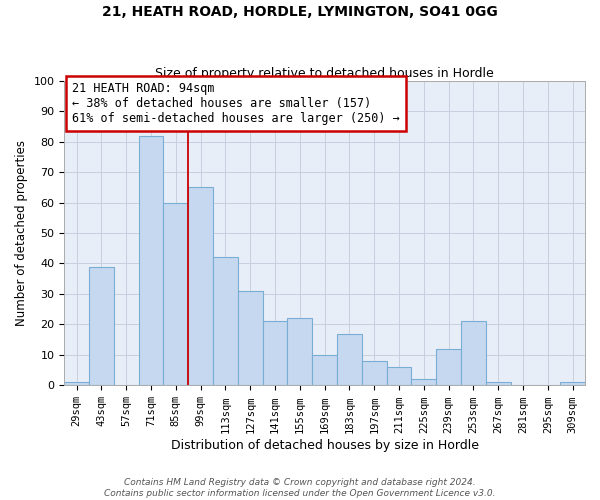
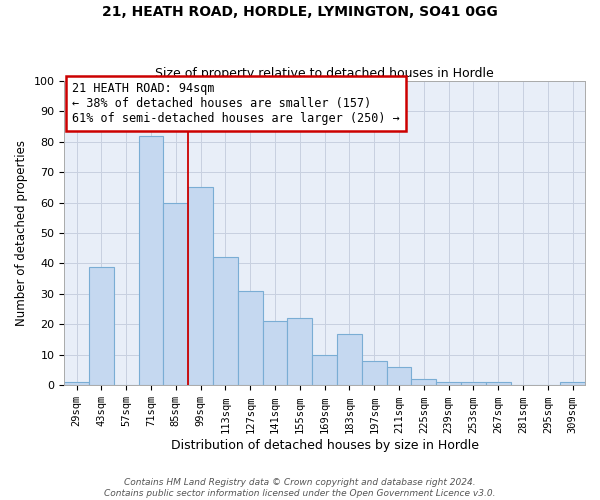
239sqm: 12 -> 1
253sqm: 21 -> 1
